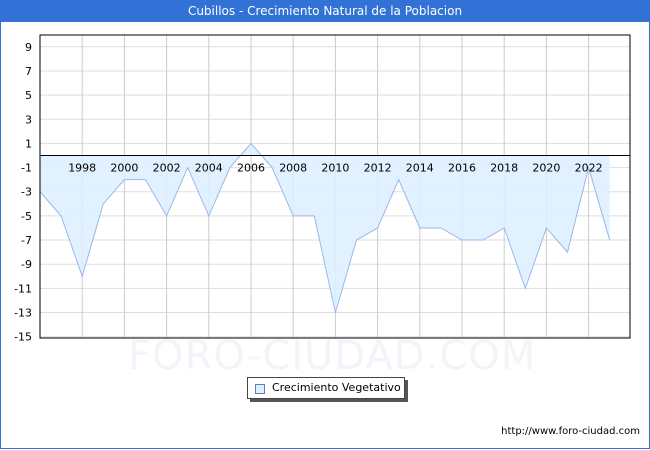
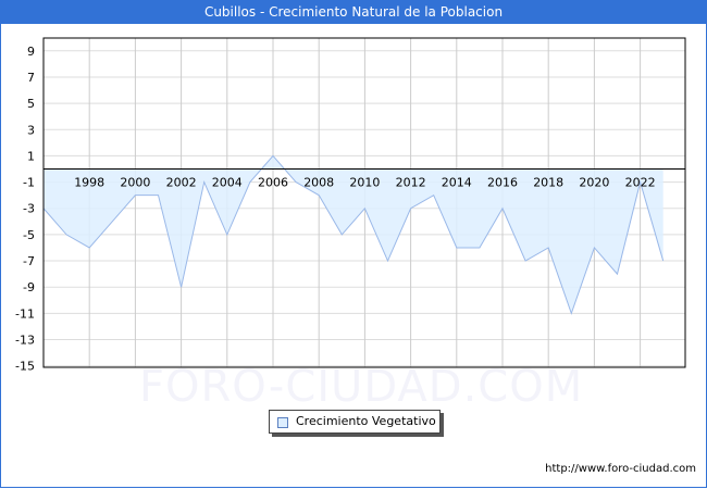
1998: -10 -> -6
2002: -5 -> -9
2008: -5 -> -2
2010: -13 -> -3
2012: -6 -> -3
2016: -7 -> -3
